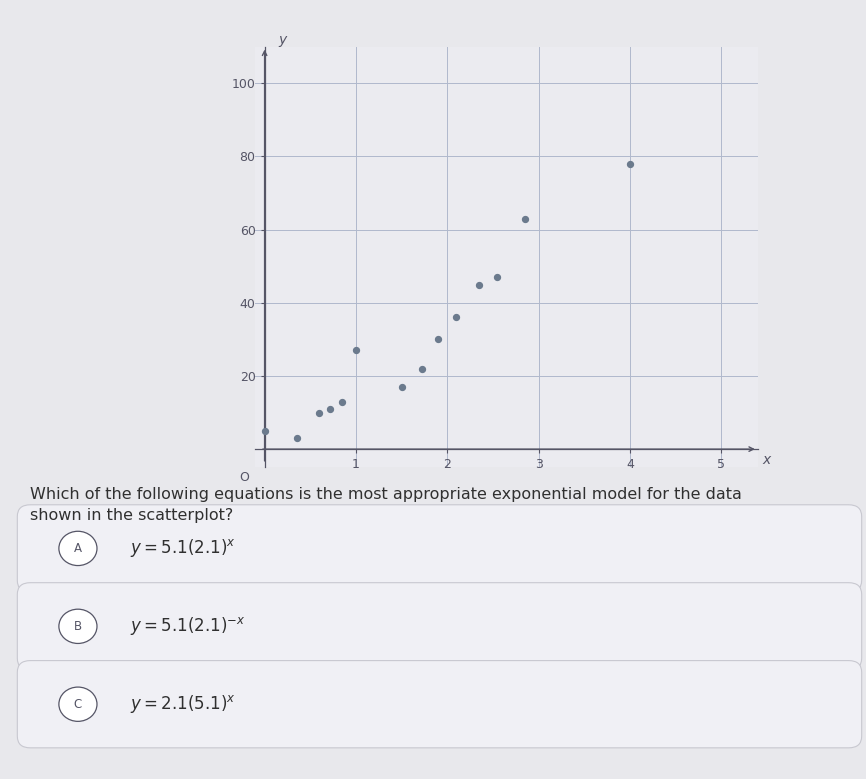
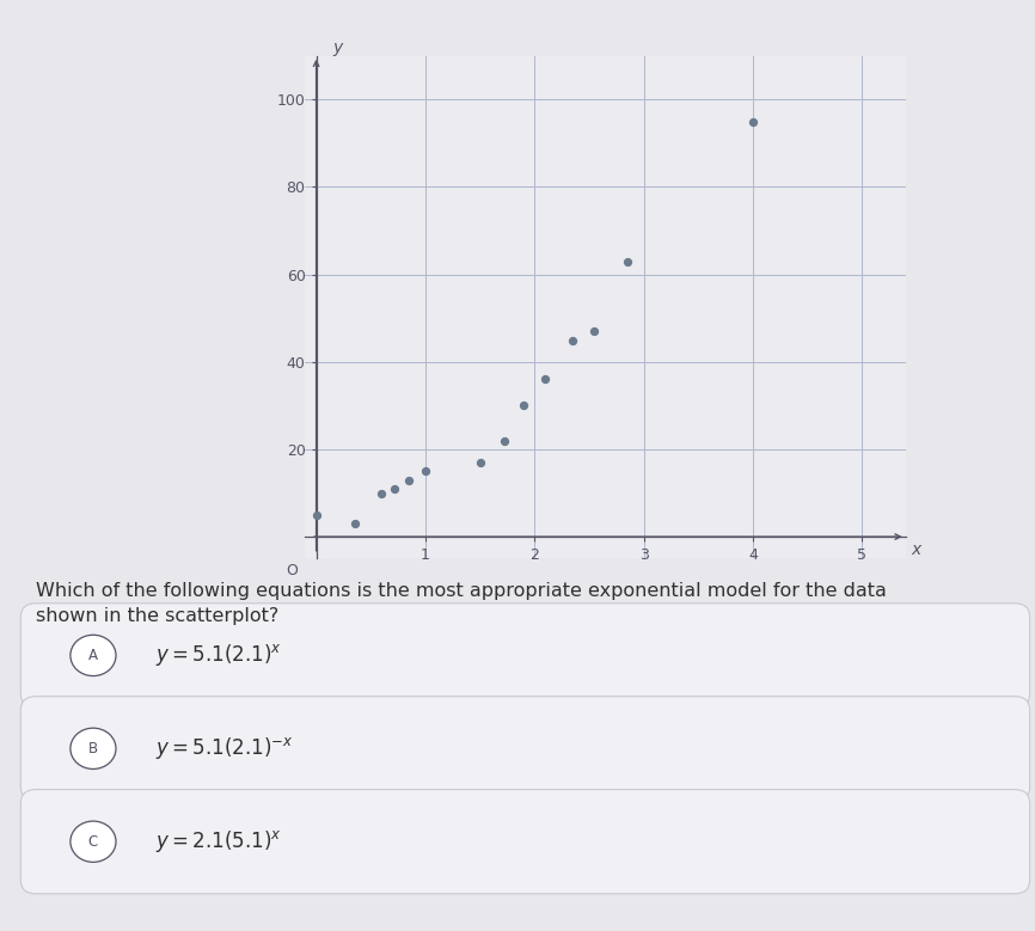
1: 27 -> 15
4: 78 -> 95
